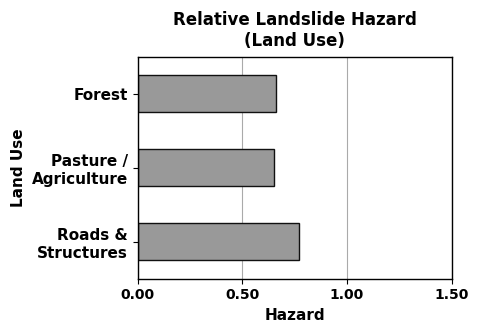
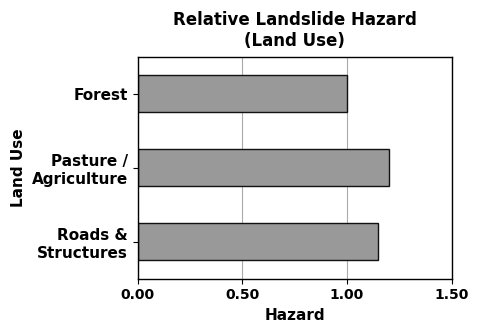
Forest: 0.66 -> 1.00
Pasture / Agriculture: 0.65 -> 1.20
Roads & Structures: 0.77 -> 1.15
